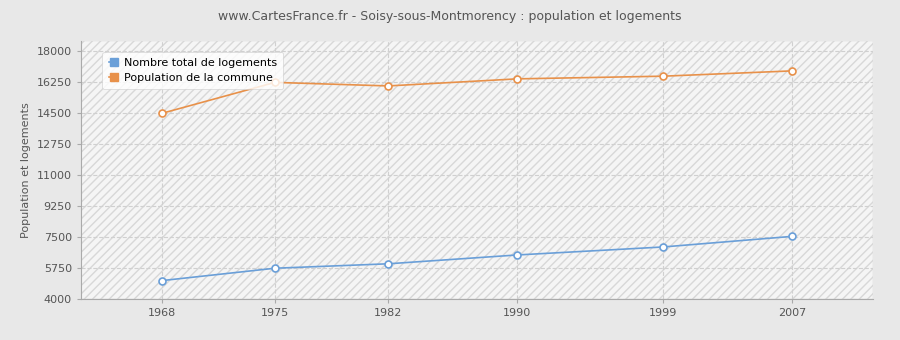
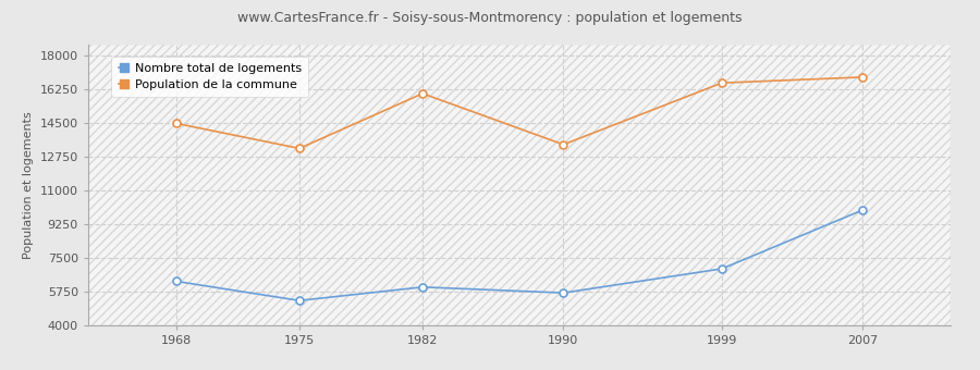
Nombre total de logements/1968: 5000 -> 6300
Nombre total de logements/1975: 5800 -> 5300
Population de la commune/1975: 16200 -> 13200
Nombre total de logements/1990: 6500 -> 5700
Population de la commune/1990: 16400 -> 13400
Nombre total de logements/2007: 7600 -> 10000
